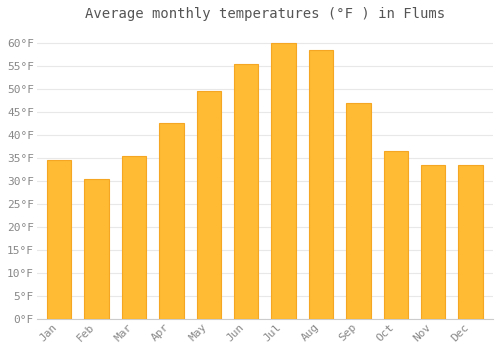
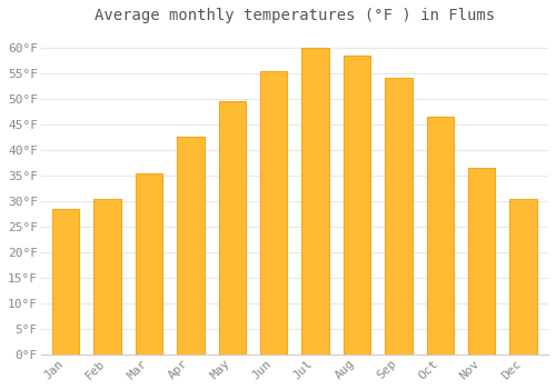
Jan: 34.5°F -> 28.5°F
Sep: 47.0°F -> 54.0°F
Oct: 36.5°F -> 46.5°F
Nov: 33.5°F -> 36.5°F
Dec: 33.5°F -> 30.5°F
